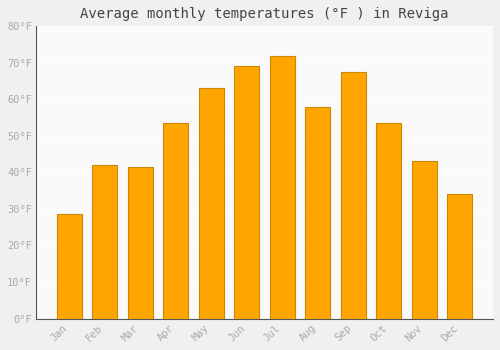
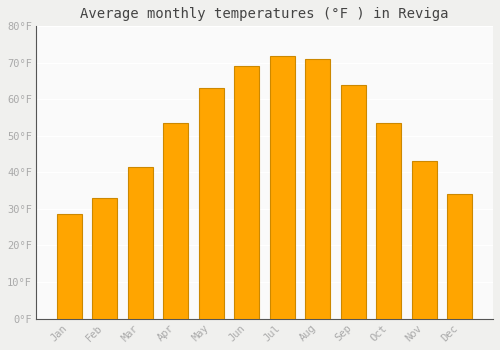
Feb: 42.0°F -> 33.0°F
Aug: 58.0°F -> 71.0°F
Sep: 67.5°F -> 64.0°F
